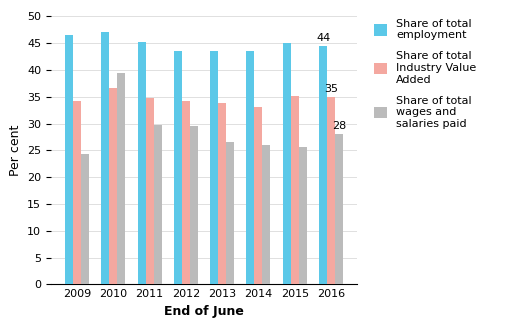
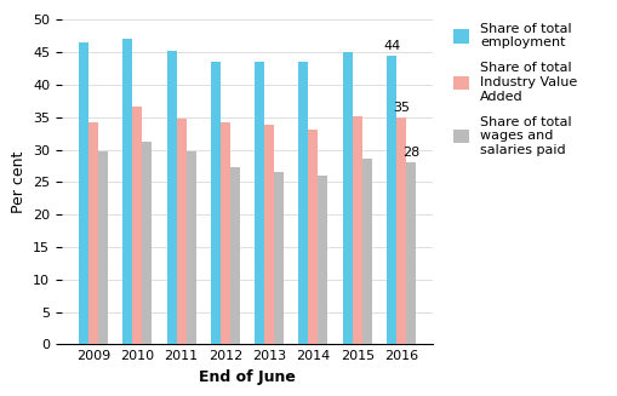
Share of total wages and salaries paid/2009: 24.4 -> 29.8
Share of total wages and salaries paid/2010: 39.4 -> 31.3
Share of total wages and salaries paid/2012: 29.6 -> 27.4
Share of total wages and salaries paid/2015: 25.6 -> 28.7
